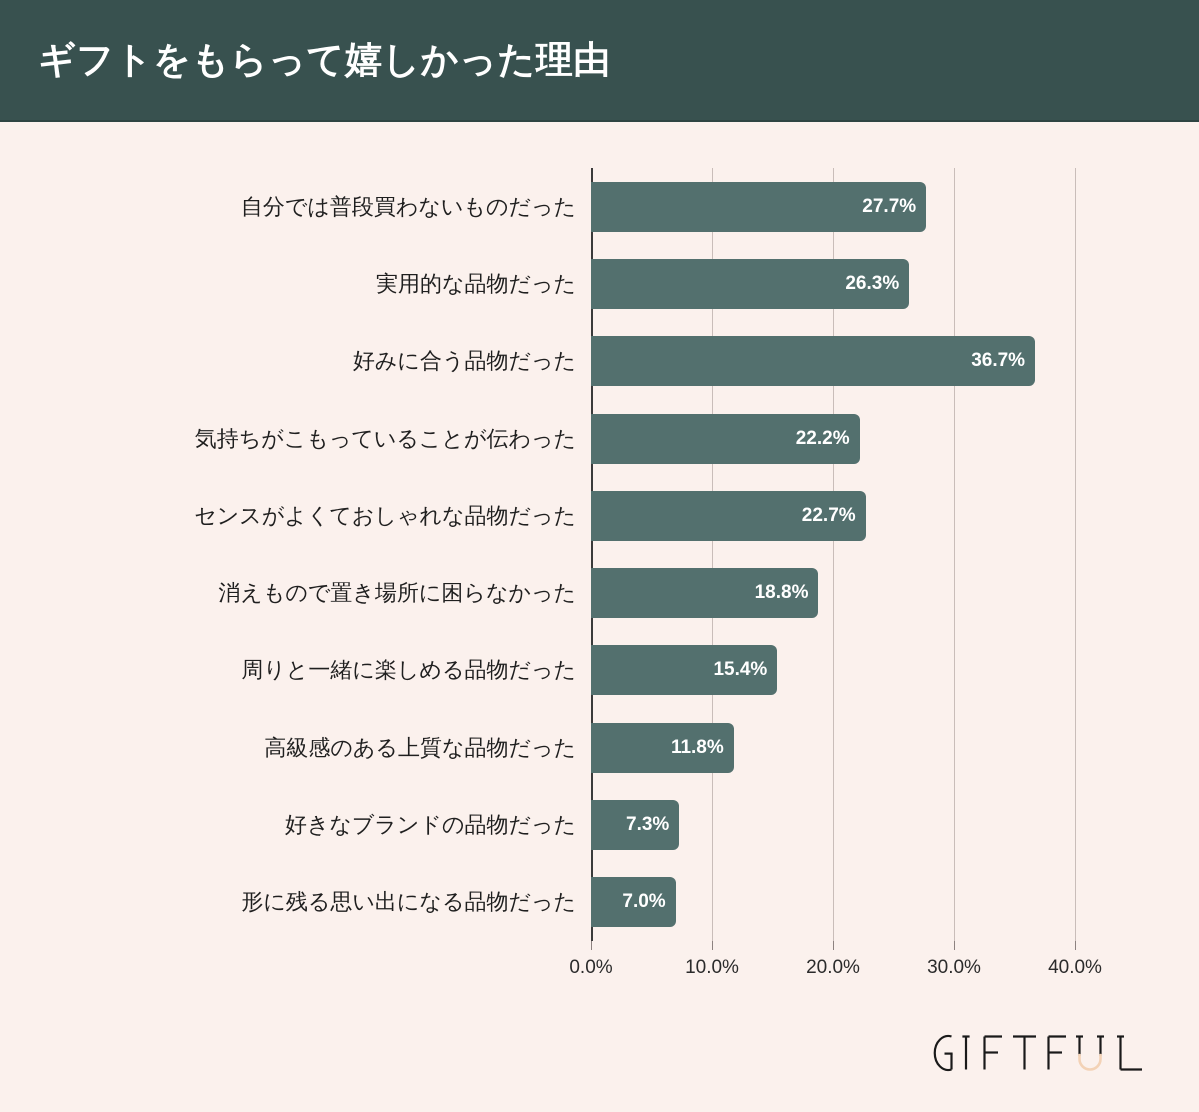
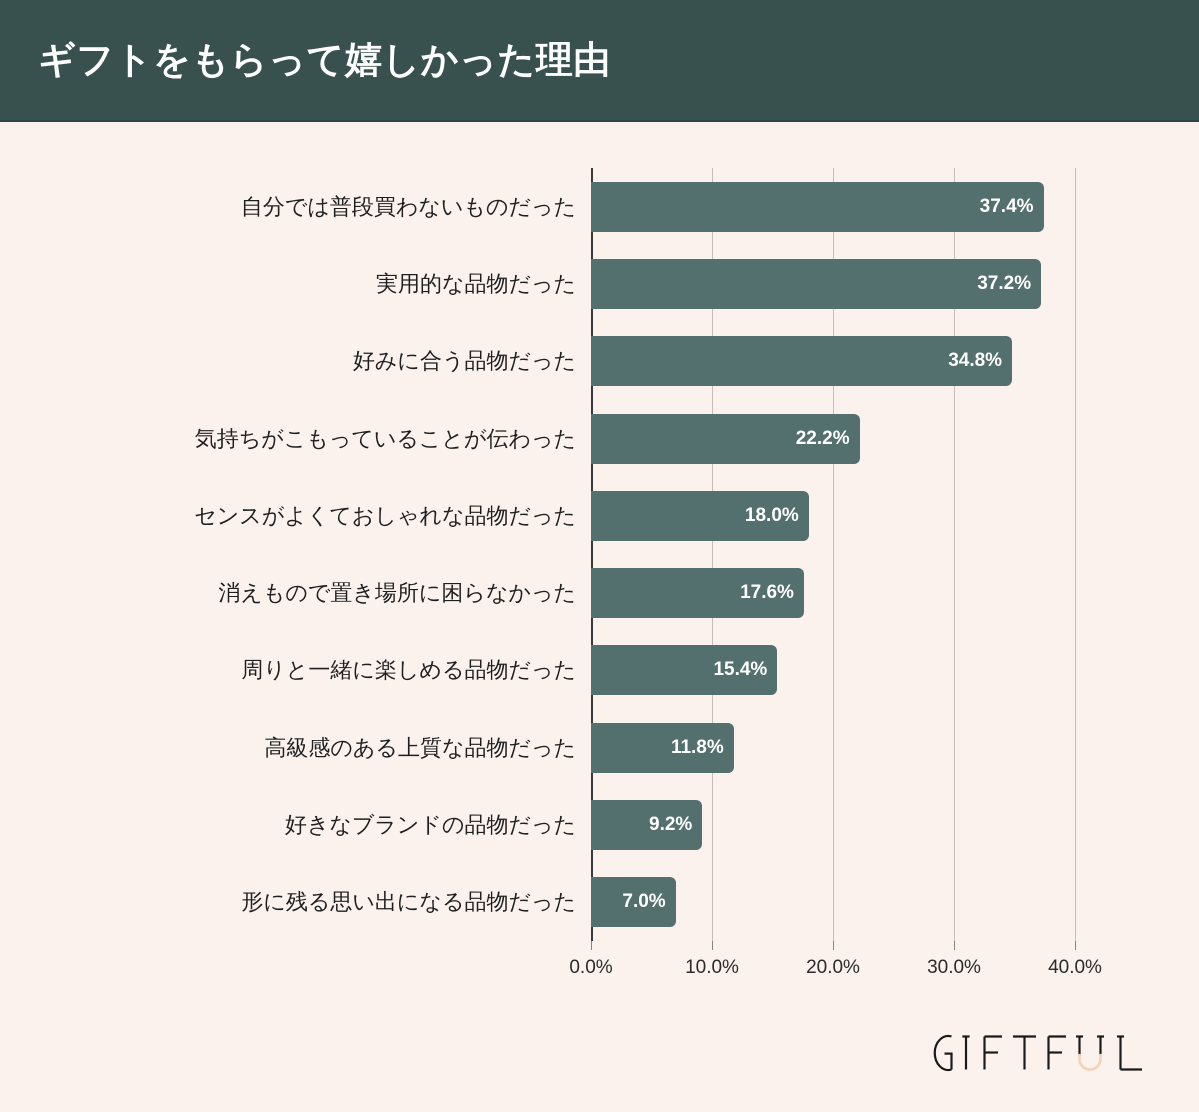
自分では普段買わないものだった: 27.7% -> 37.4%
実用的な品物だった: 26.3% -> 37.2%
好みに合う品物だった: 36.7% -> 34.8%
センスがよくておしゃれな品物だった: 22.7% -> 18.0%
消えもので置き場所に困らなかった: 18.8% -> 17.6%
好きなブランドの品物だった: 7.3% -> 9.2%
